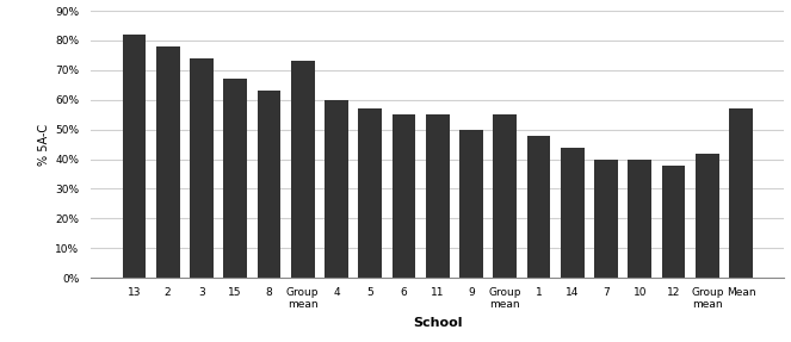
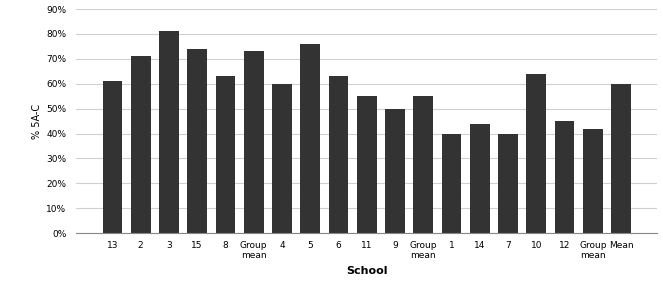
13: 82% -> 61%
2: 78% -> 71%
3: 74% -> 81%
15: 67% -> 74%
5: 57% -> 76%
6: 55% -> 63%
1: 48% -> 40%
10: 40% -> 64%
12: 38% -> 45%
Mean: 57% -> 60%
